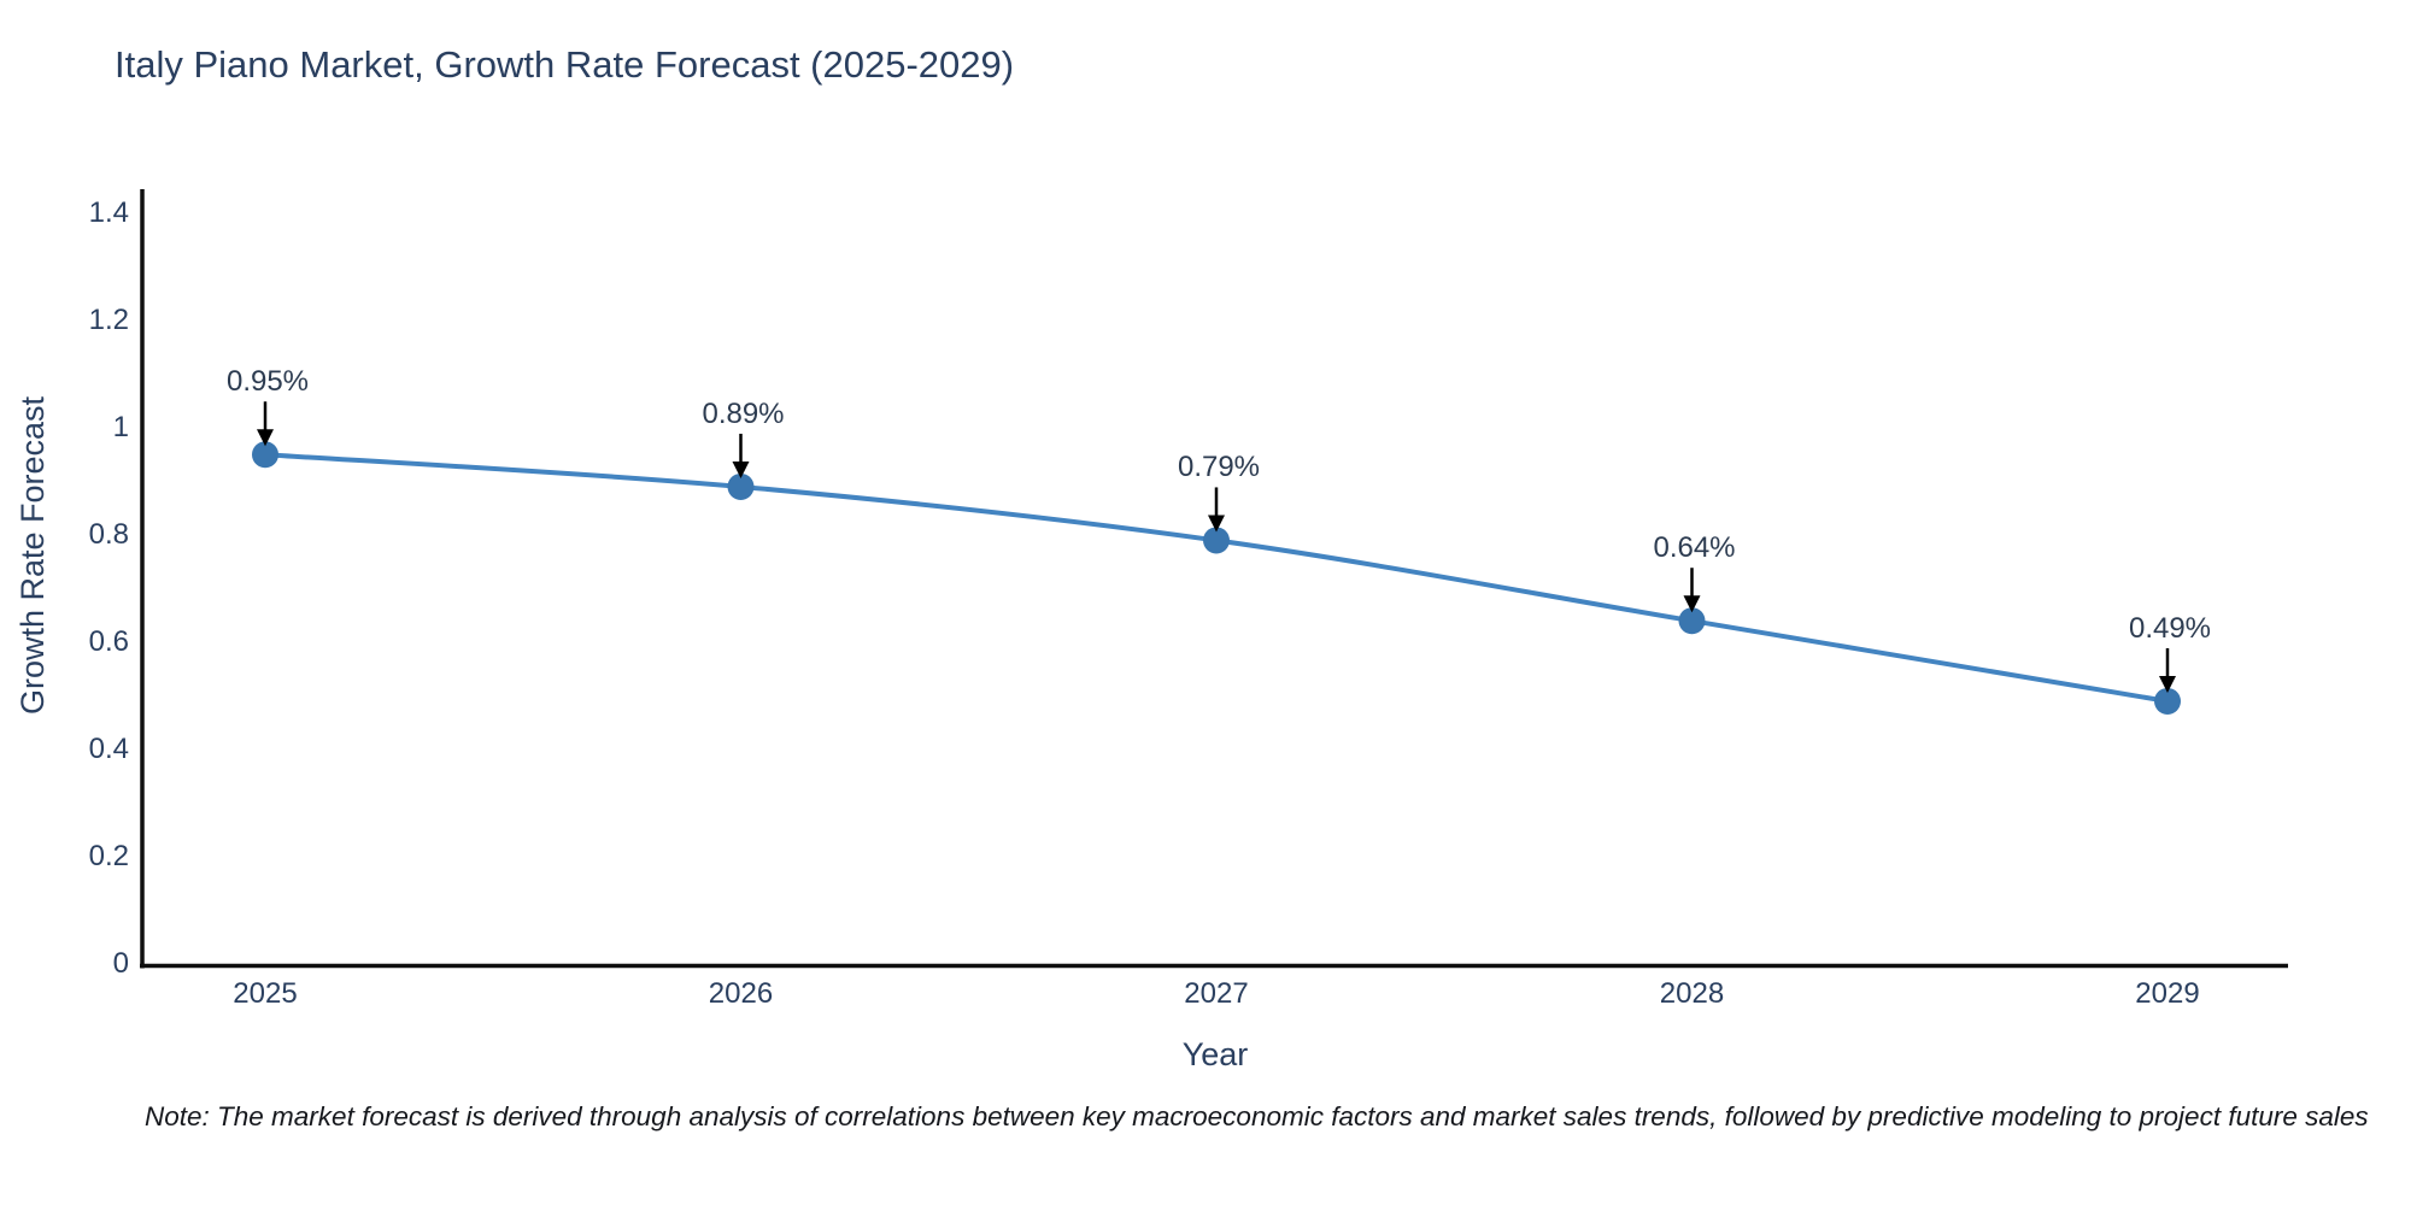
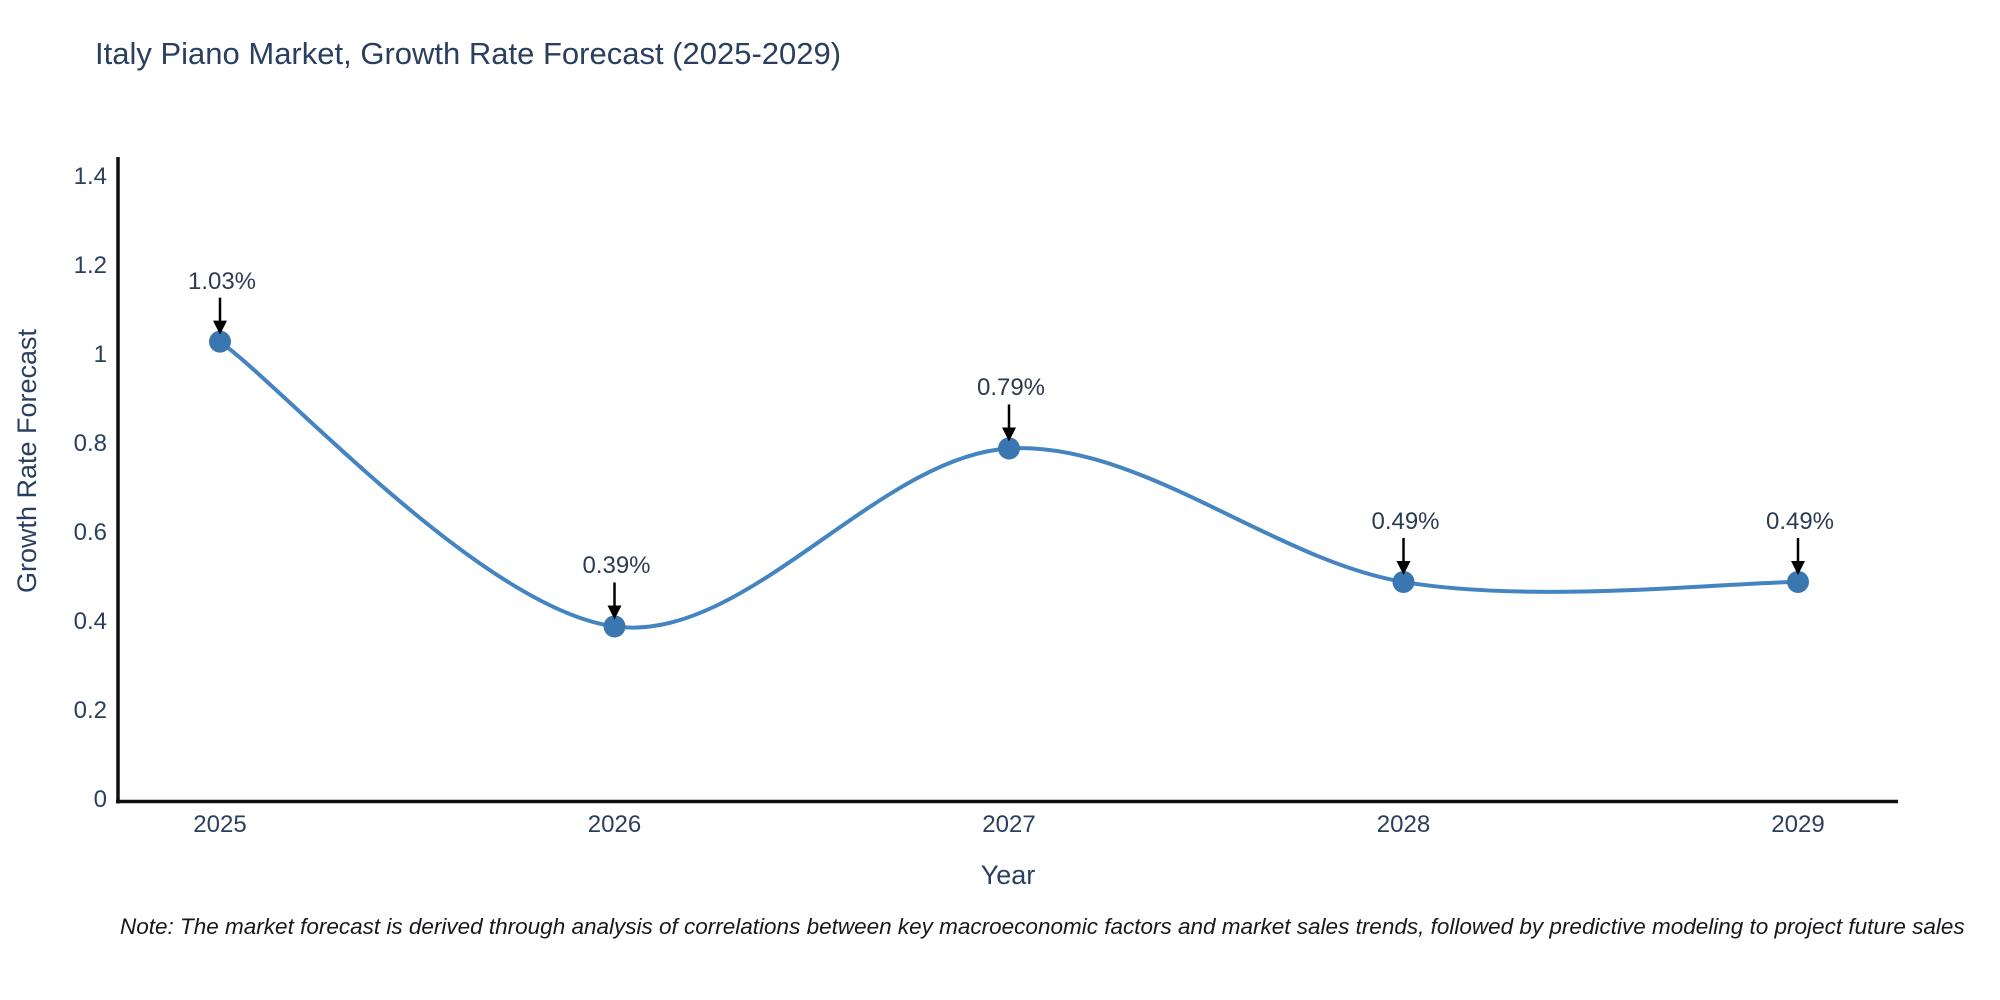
2025: 0.95% -> 1.03%
2026: 0.89% -> 0.39%
2028: 0.64% -> 0.49%
